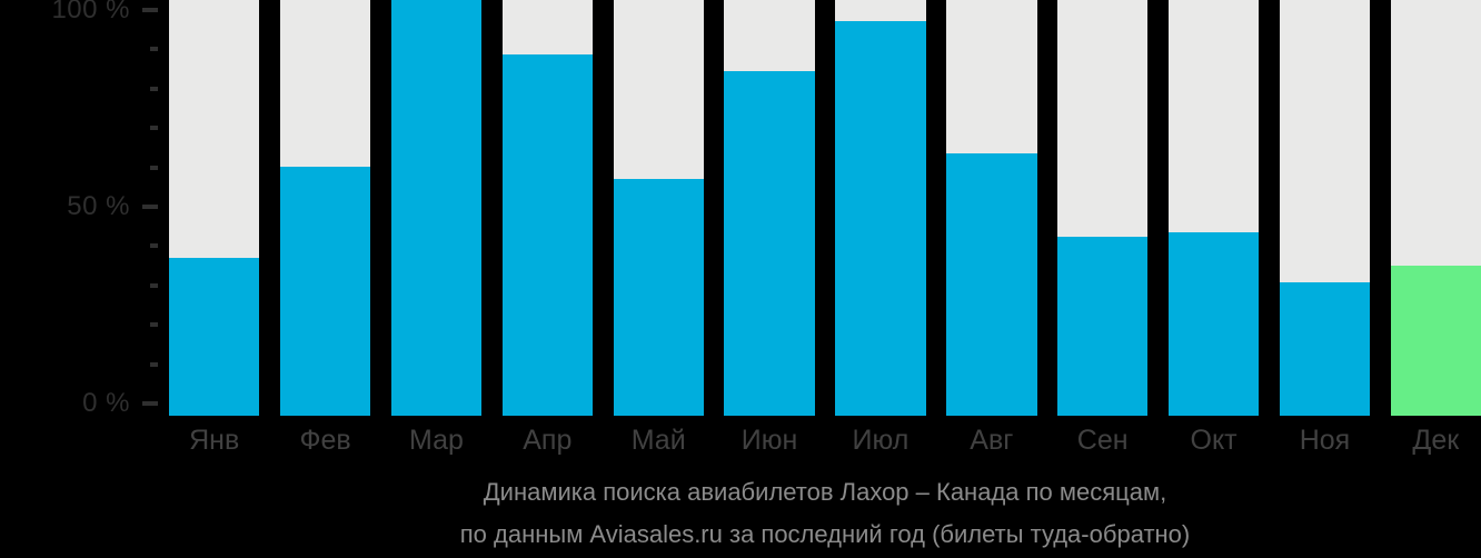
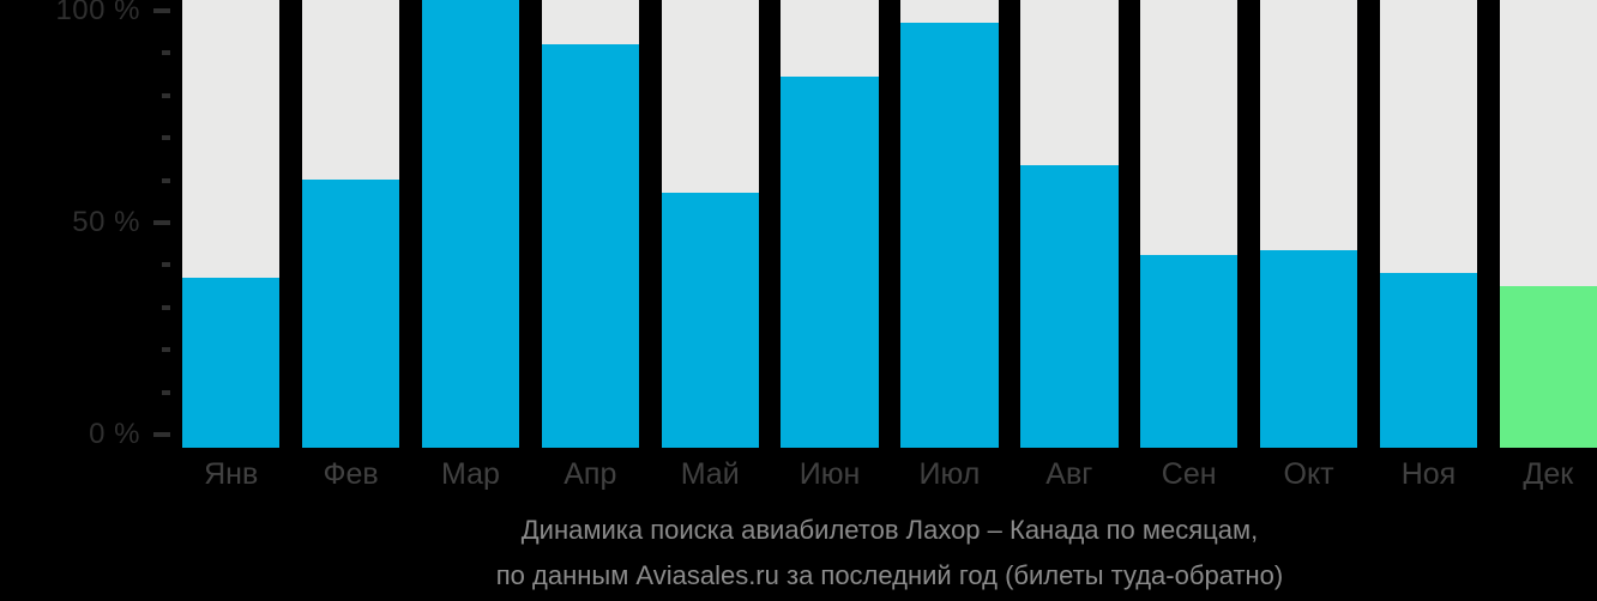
Апр: 87% -> 90%
Ноя: 32% -> 39%
